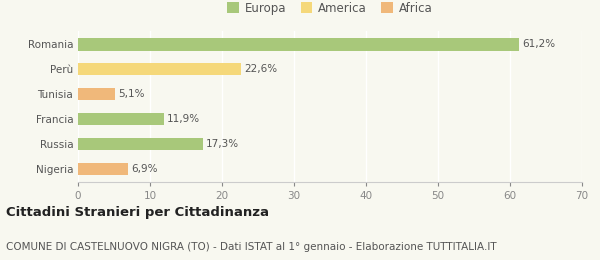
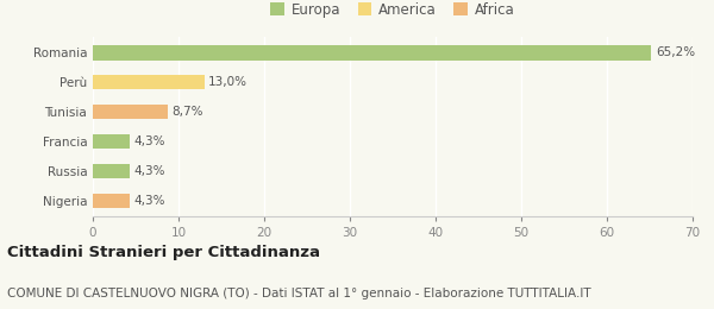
Romania: 61,2% -> 65,2%
Perù: 22,6% -> 13,0%
Tunisia: 5,1% -> 8,7%
Francia: 11,9% -> 4,3%
Russia: 17,3% -> 4,3%
Nigeria: 6,9% -> 4,3%
